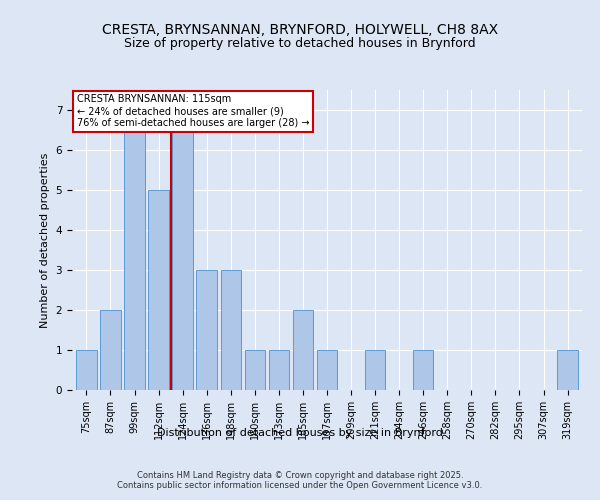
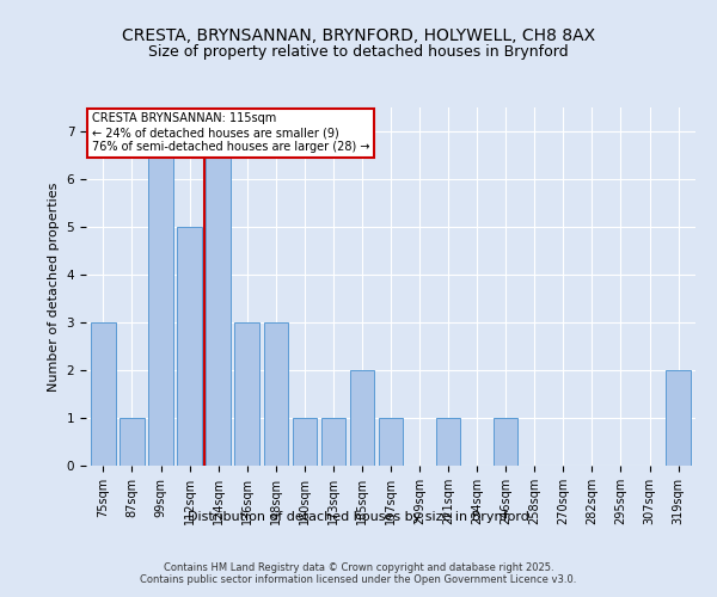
75sqm: 1 -> 3
87sqm: 2 -> 1
319sqm: 1 -> 2
